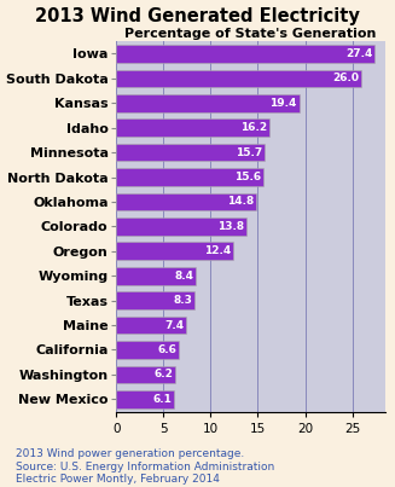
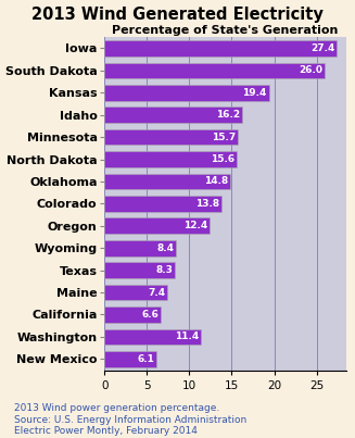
Washington: 6.2 -> 11.4
